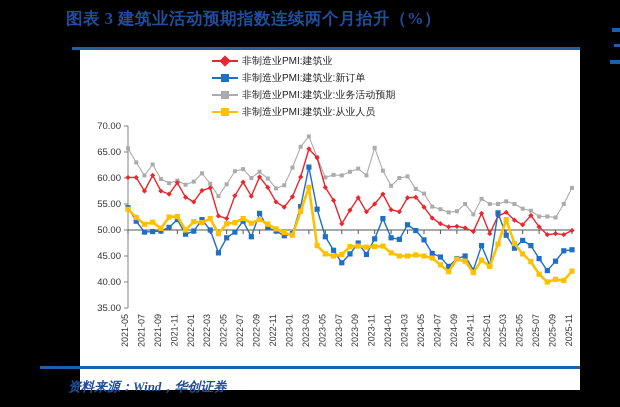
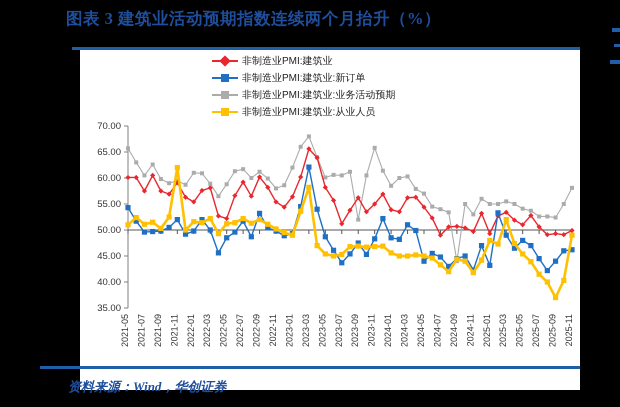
非制造业PMI:建筑业:从业人员/2021-05: 54 -> 51
非制造业PMI:建筑业:从业人员/2021-11: 53 -> 62
非制造业PMI:建筑业:业务活动预期/2022-01: 59 -> 61
非制造业PMI:建筑业:业务活动预期/2023-09: 62 -> 52
非制造业PMI:建筑业:新订单/2024-05: 48 -> 44
非制造业PMI:建筑业/2024-07: 51 -> 49
非制造业PMI:建筑业:业务活动预期/2024-09: 54 -> 44
非制造业PMI:建筑业:从业人员/2025-01: 43 -> 48
非制造业PMI:建筑业:从业人员/2025-09: 40 -> 37
非制造业PMI:建筑业:从业人员/2025-11: 42 -> 49
